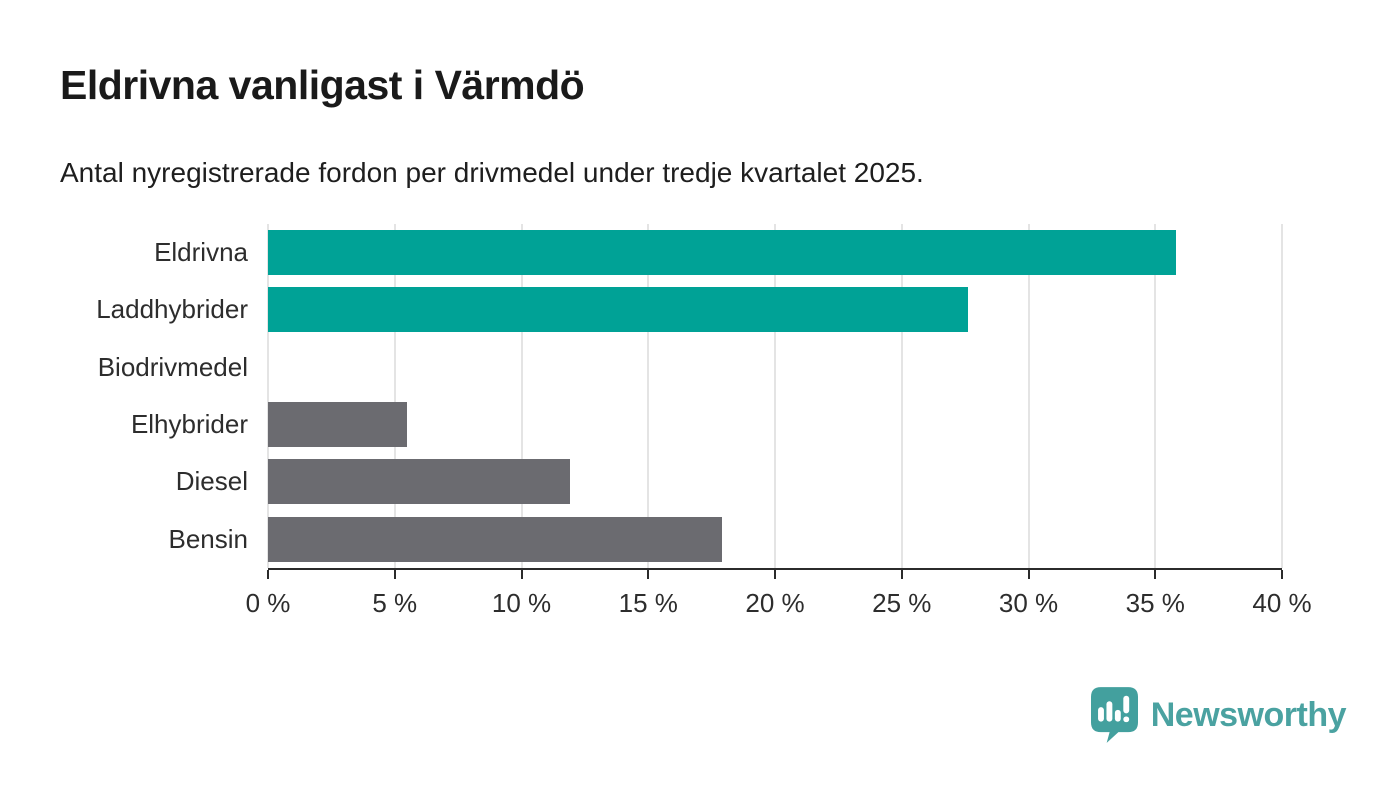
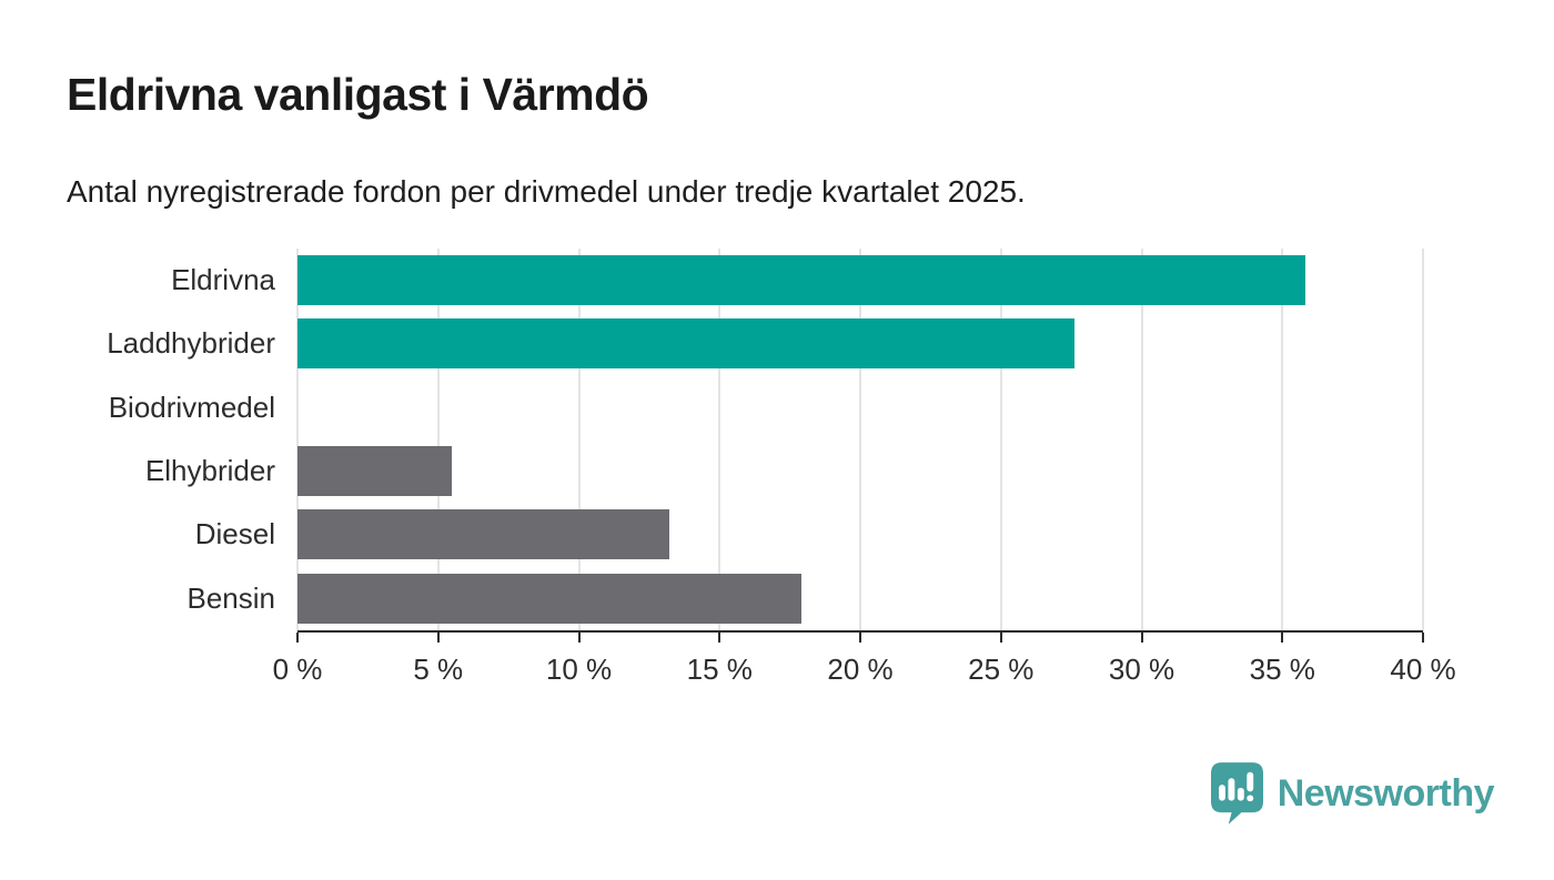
Diesel: 11.9% -> 13.2%
